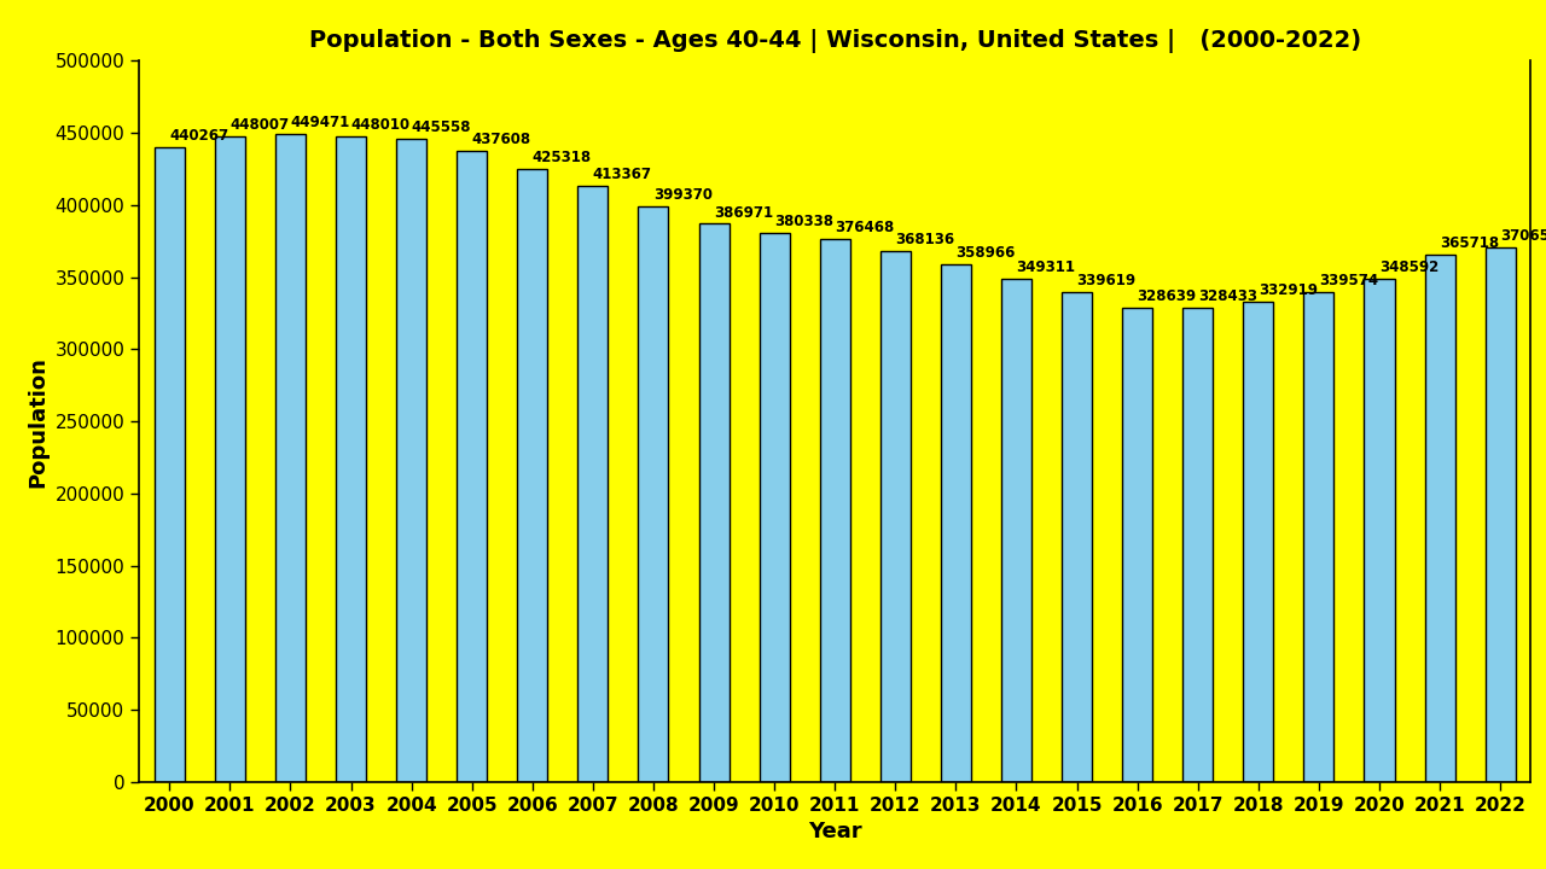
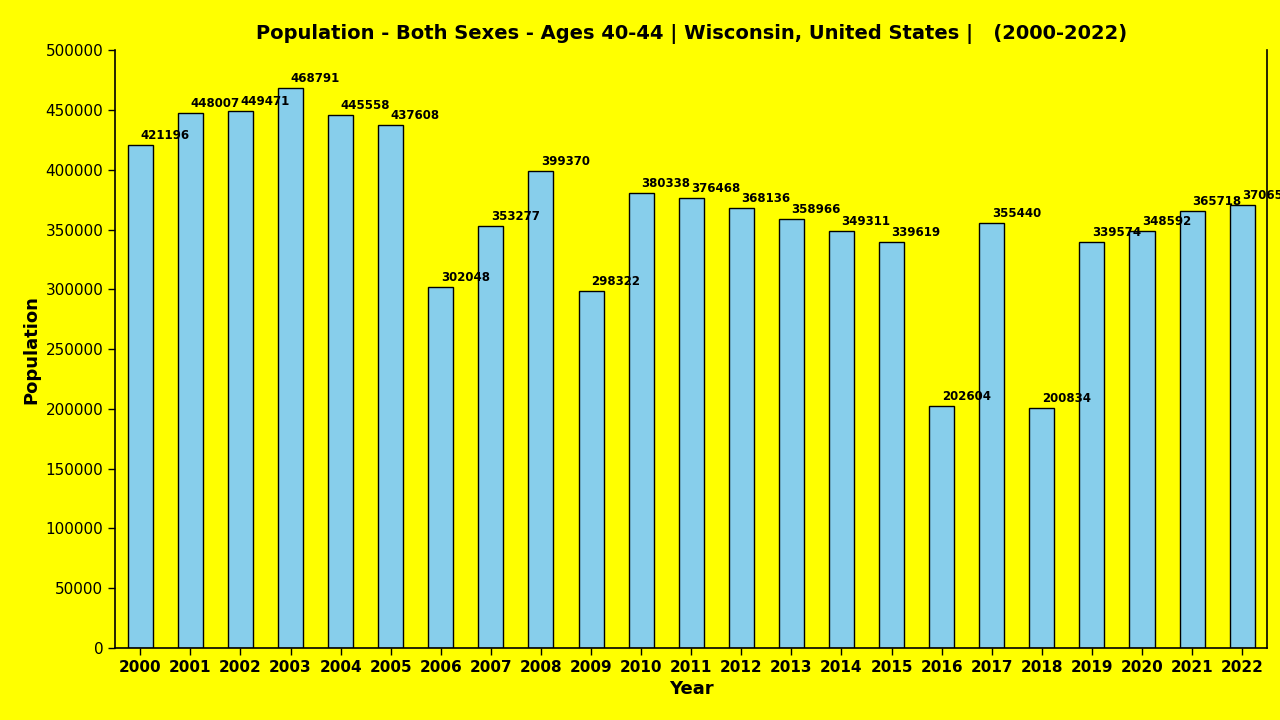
2000: 440267 -> 421196
2003: 448010 -> 468791
2006: 425318 -> 302048
2007: 413367 -> 353277
2009: 386971 -> 298322
2016: 328639 -> 202604
2017: 328433 -> 355440
2018: 332919 -> 200834
